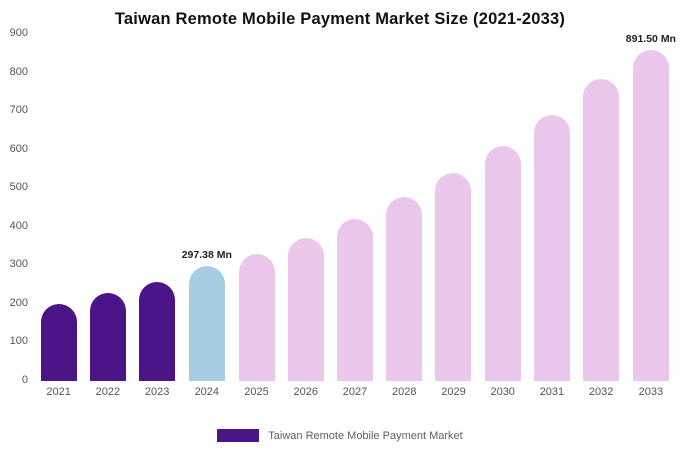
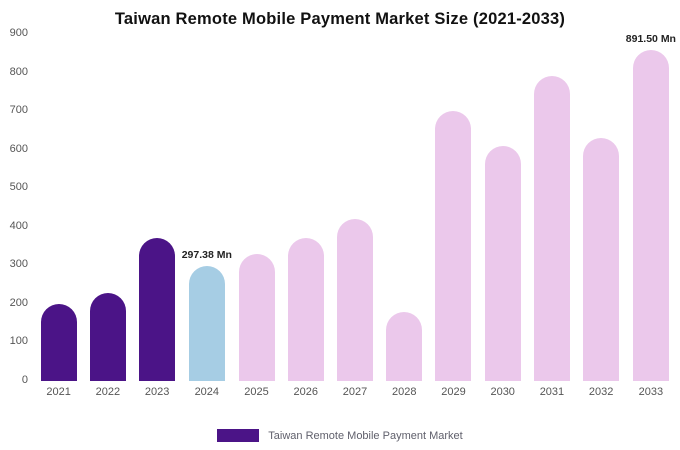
2023: 260 -> 370
2028: 480 -> 180
2029: 540 -> 700
2031: 690 -> 790
2032: 780 -> 630
